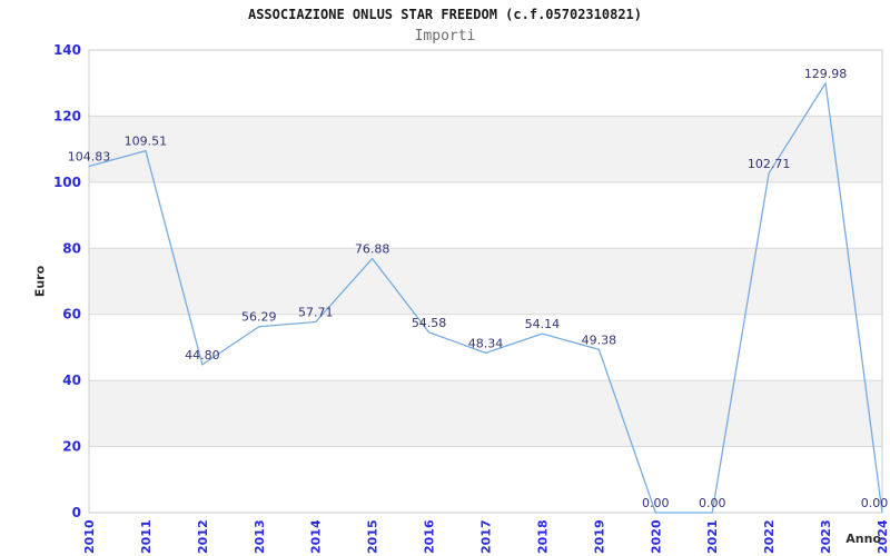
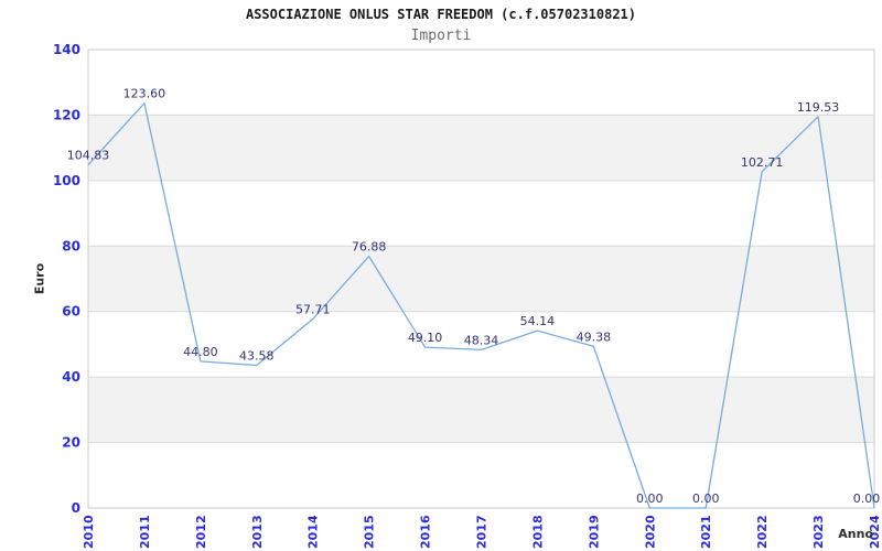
2011: 109.51 -> 123.60
2013: 56.29 -> 43.58
2016: 54.58 -> 49.10
2023: 129.98 -> 119.53
